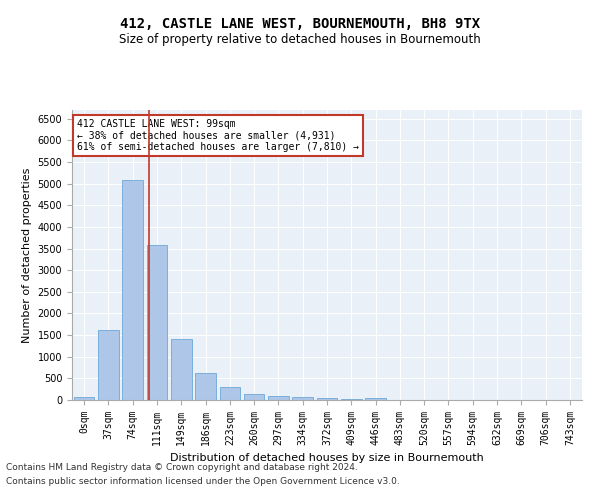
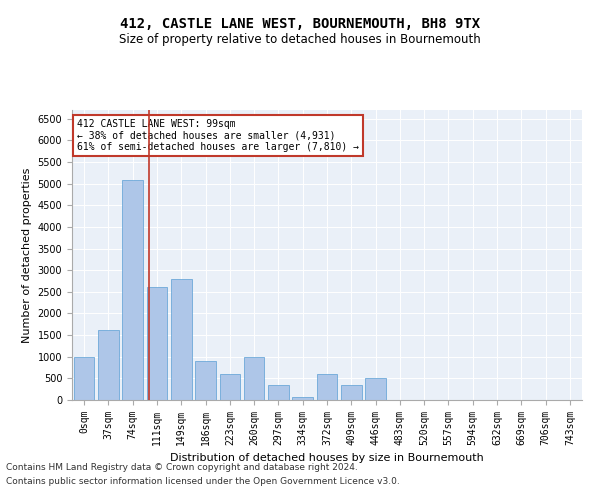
0sqm: 80 -> 1000
111sqm: 3580 -> 2600
149sqm: 1400 -> 2800
186sqm: 620 -> 900
223sqm: 300 -> 600
260sqm: 150 -> 1000
297sqm: 90 -> 350
372sqm: 50 -> 600
409sqm: 20 -> 350
446sqm: 50 -> 500
